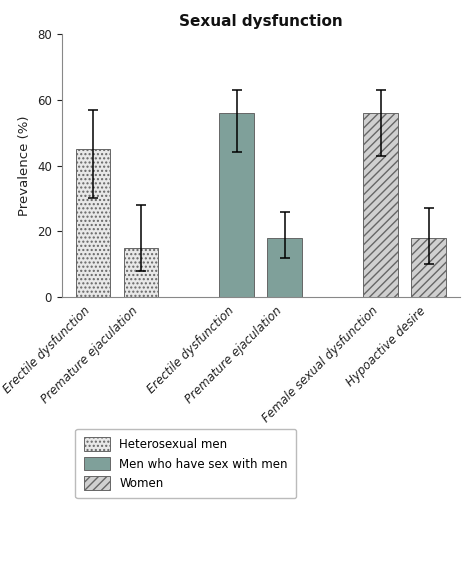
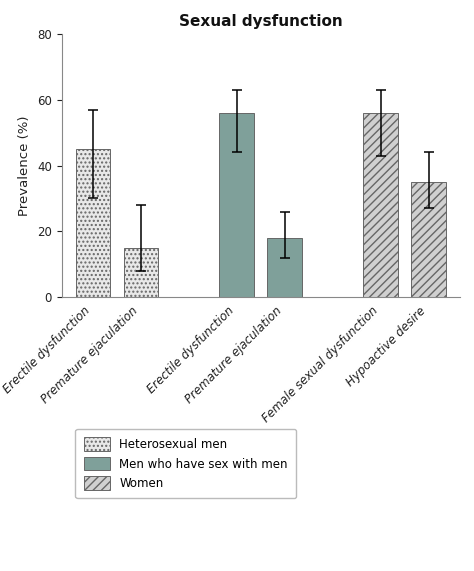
Hypoactive desire: 18 -> 35
